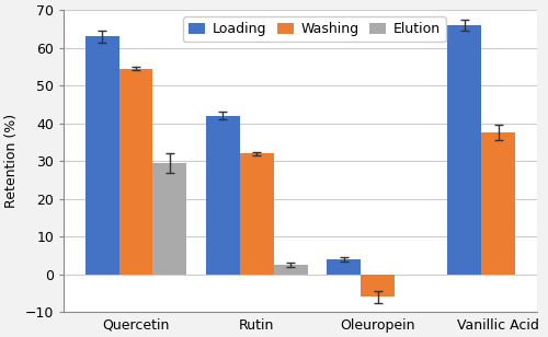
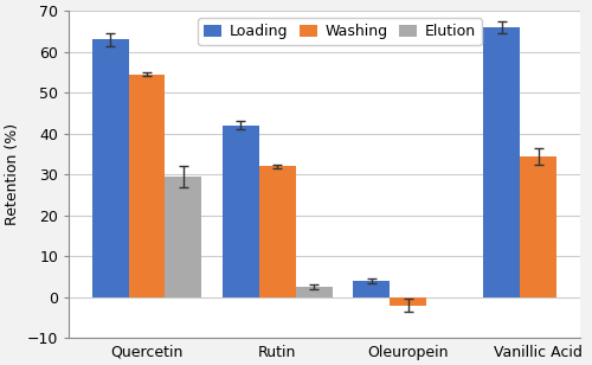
Washing/Oleuropein: -6.0 -> -2.0
Washing/Vanillic Acid: 37.5 -> 34.5
